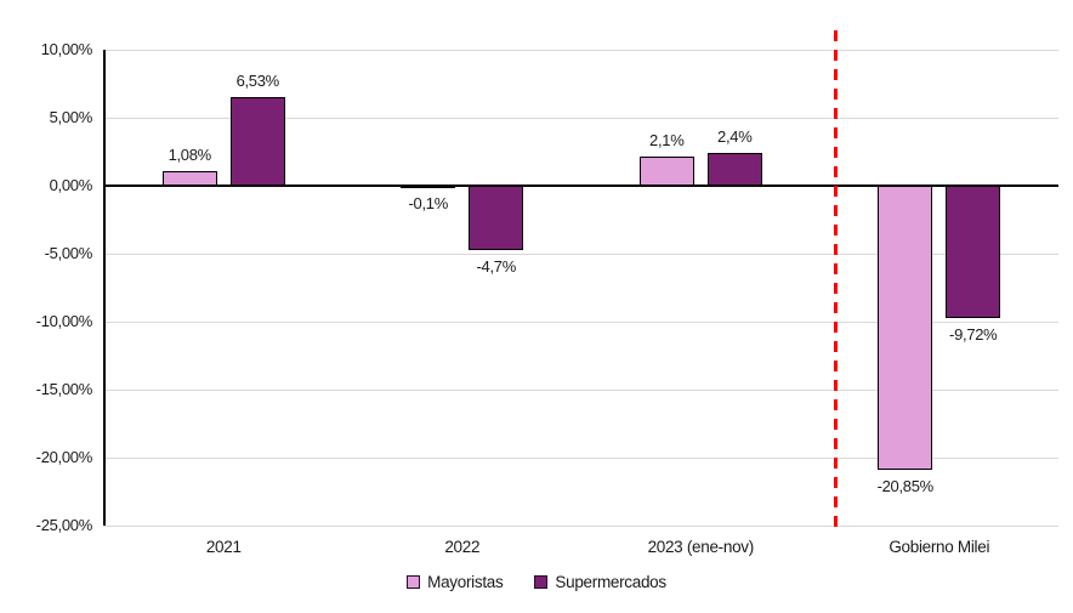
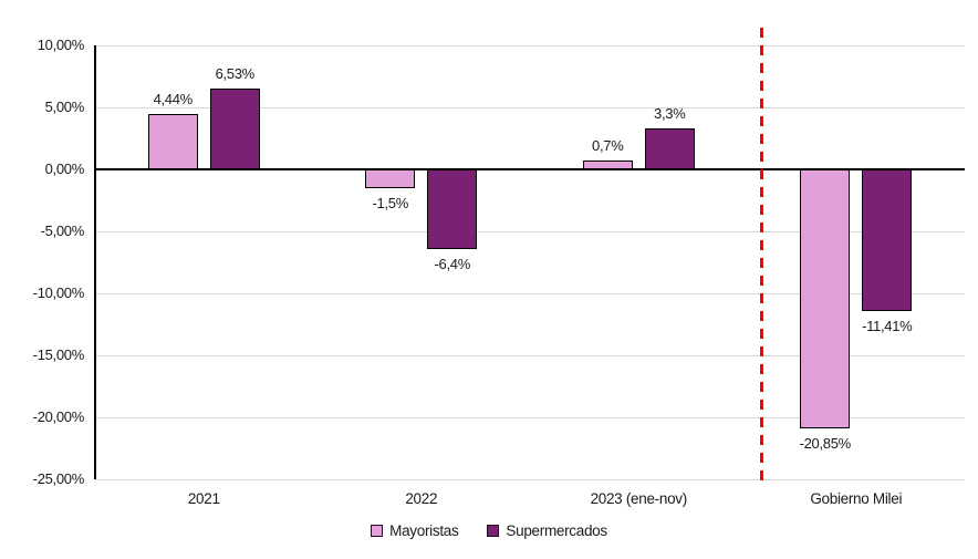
Mayoristas/2021: 1,08% -> 4,44%
Mayoristas/2022: -0,1% -> -1,5%
Supermercados/2022: -4,7% -> -6,4%
Mayoristas/2023 (ene-nov): 2,1% -> 0,7%
Supermercados/2023 (ene-nov): 2,4% -> 3,3%
Supermercados/Gobierno Milei: -9,72% -> -11,41%
